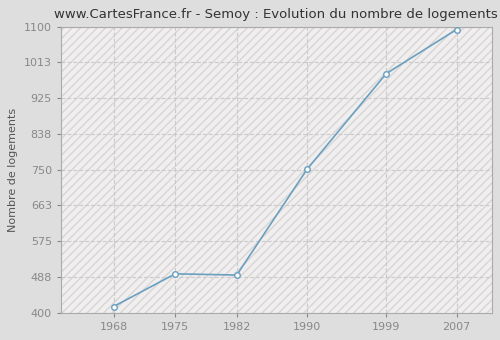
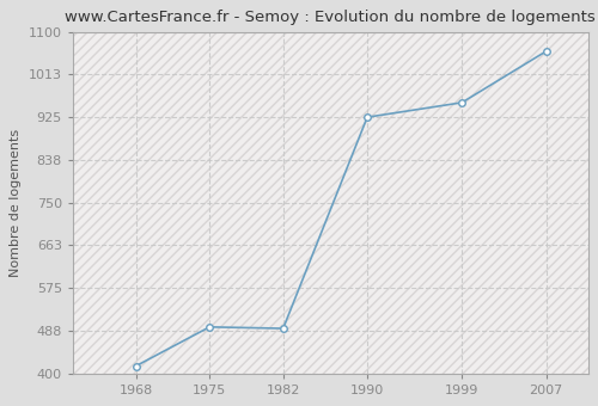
1990: 751 -> 925
1999: 985 -> 955
2007: 1093 -> 1060
